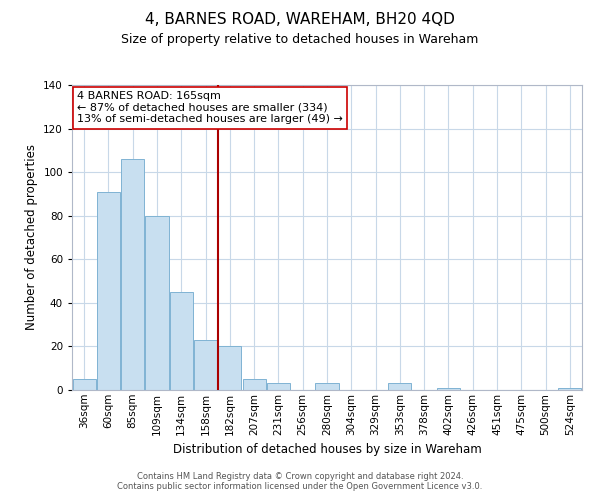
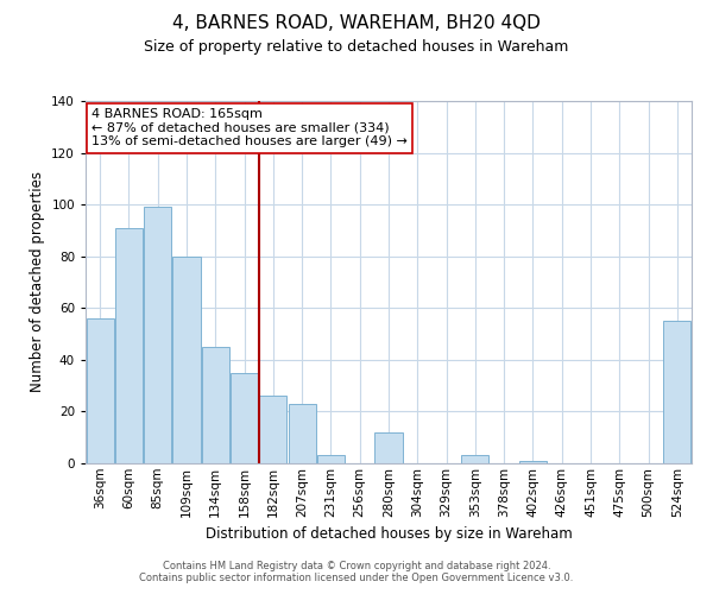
36sqm: 5 -> 56
85sqm: 106 -> 99
158sqm: 23 -> 35
182sqm: 20 -> 26
207sqm: 5 -> 23
280sqm: 3 -> 12
524sqm: 1 -> 55
